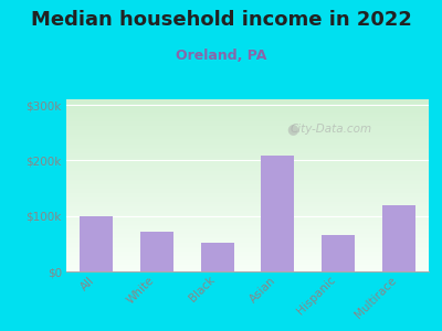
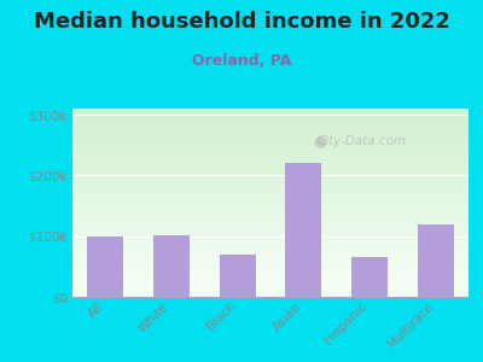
White: $72k -> $101k
Black: $52k -> $70k
Asian: $208k -> $220k
